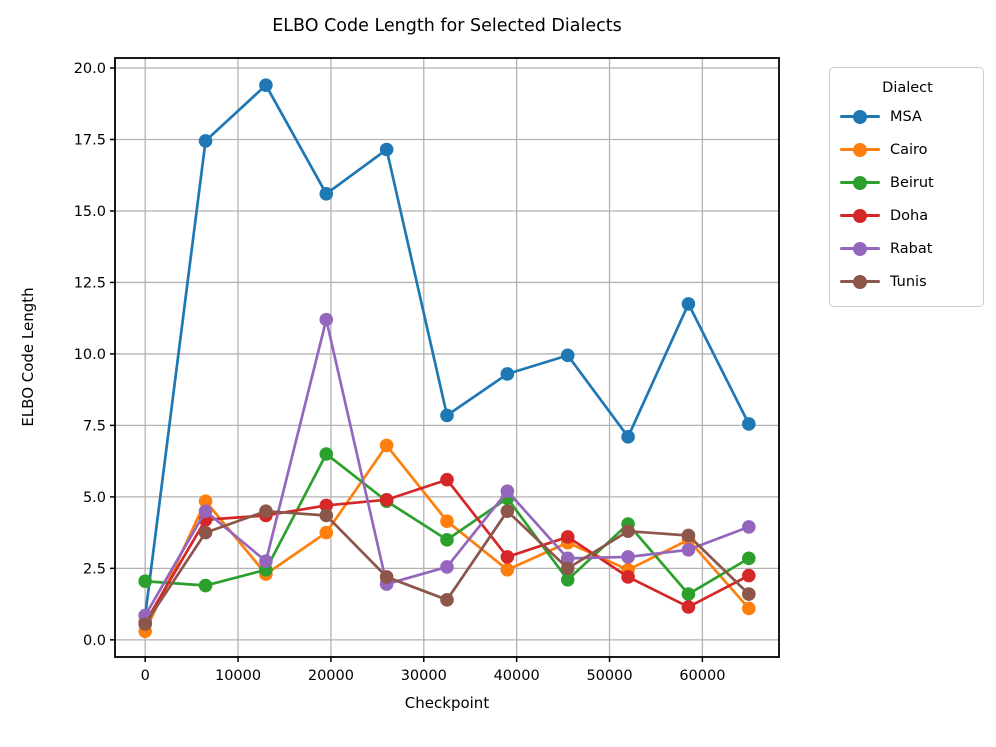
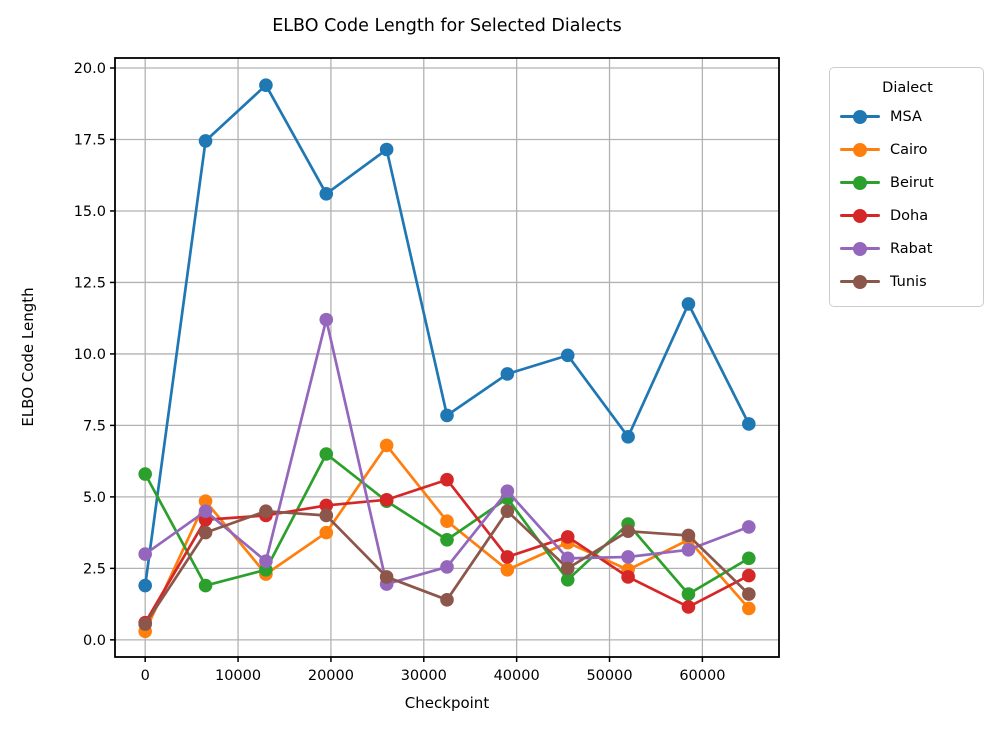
MSA/0: 0.8 -> 1.9
Beirut/0: 2.0 -> 5.8
Rabat/0: 0.8 -> 3.0
